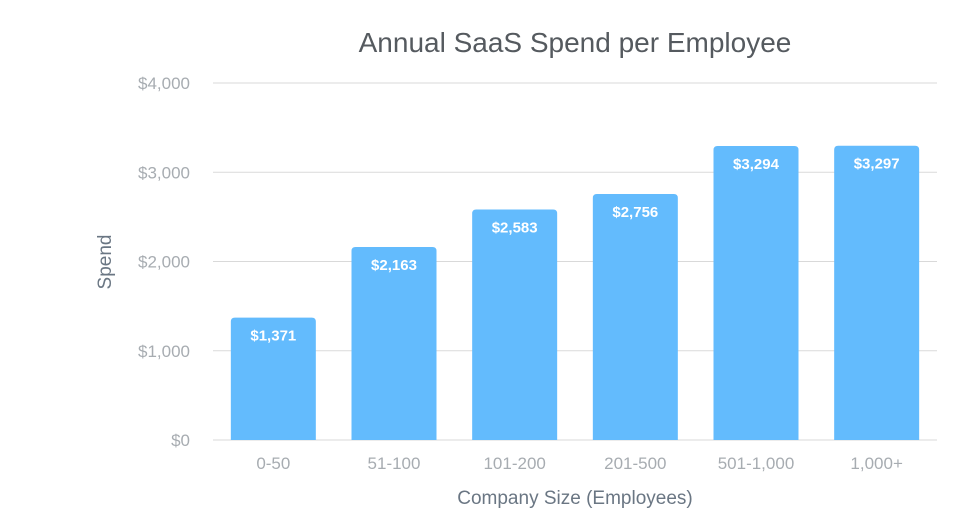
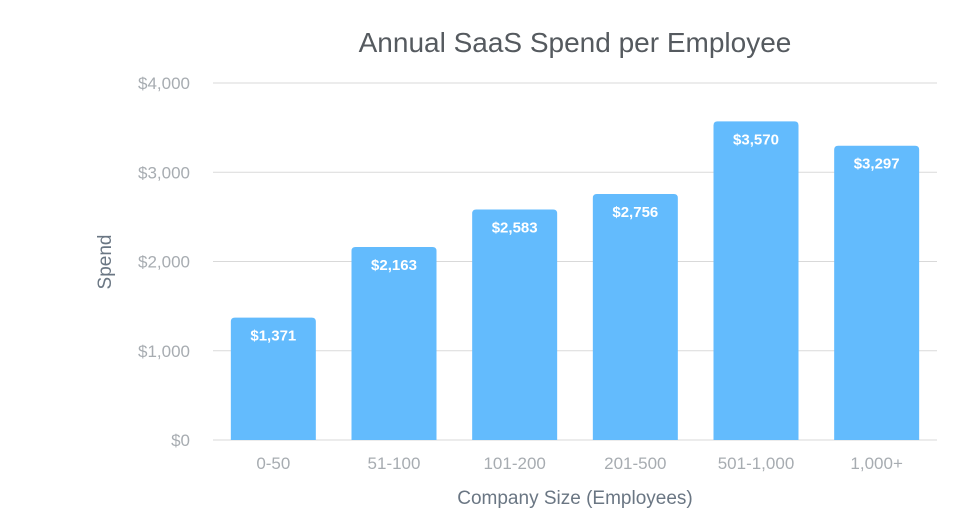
501-1,000: $3,294 -> $3,570
